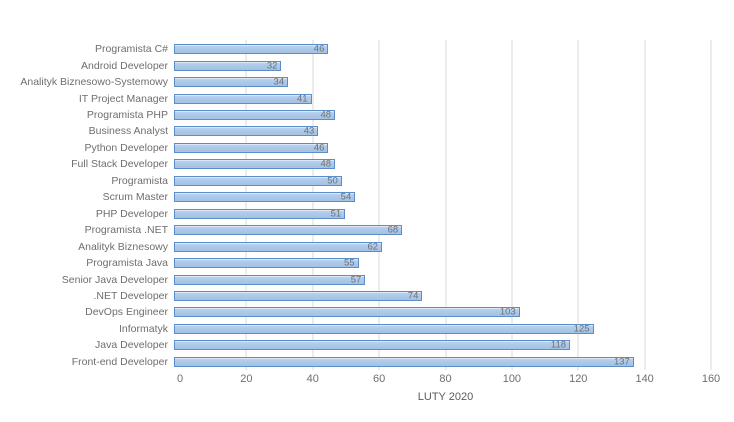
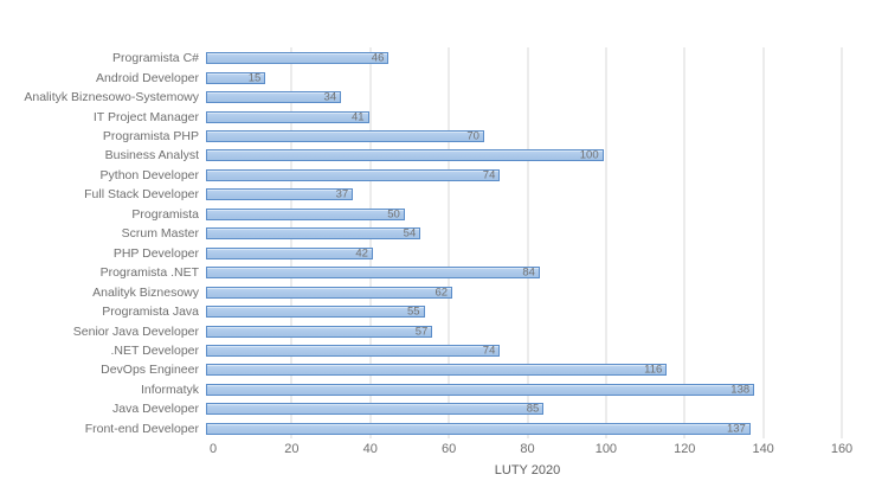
Android Developer: 32 -> 15
Programista PHP: 48 -> 70
Business Analyst: 43 -> 100
Python Developer: 46 -> 74
Full Stack Developer: 48 -> 37
PHP Developer: 51 -> 42
Programista .NET: 68 -> 84
DevOps Engineer: 103 -> 116
Informatyk: 125 -> 138
Java Developer: 118 -> 85
